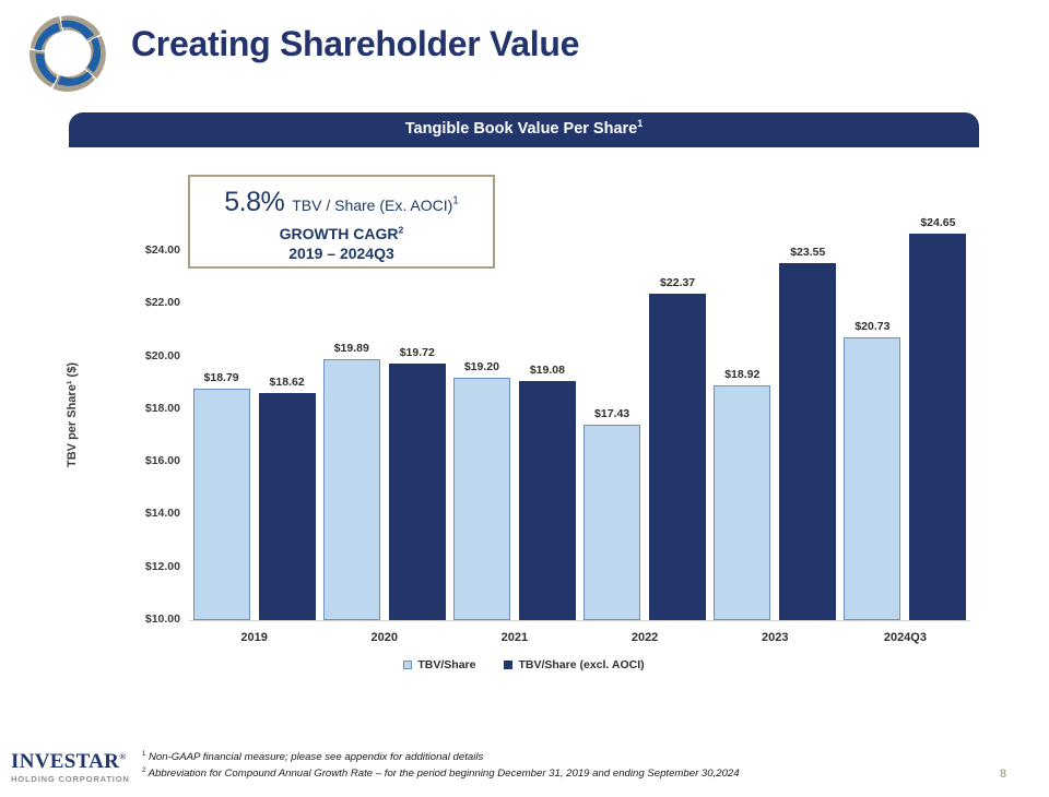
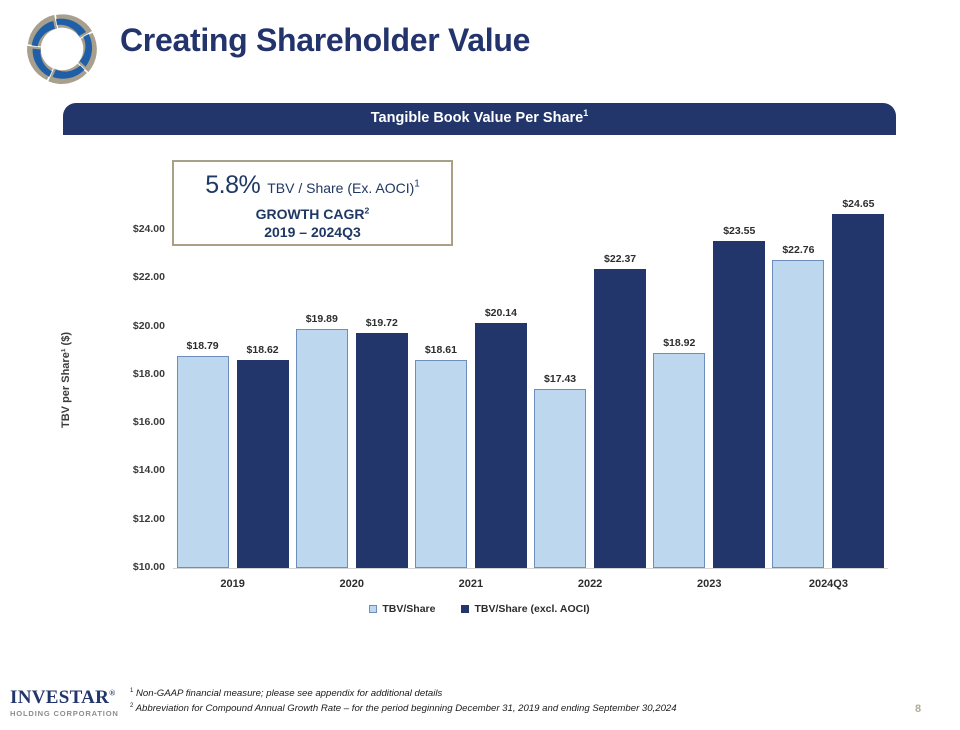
TBV/Share/2021: $19.20 -> $18.61
TBV/Share (excl. AOCI)/2021: $19.08 -> $20.14
TBV/Share/2024Q3: $20.73 -> $22.76
